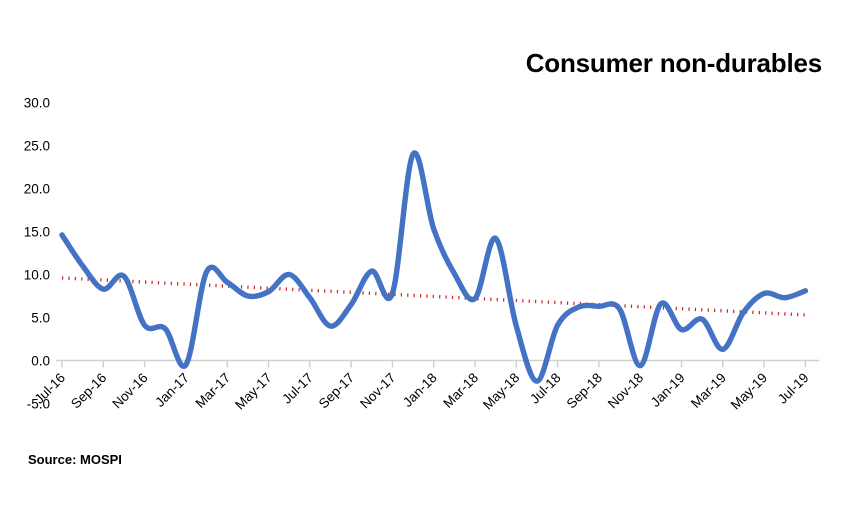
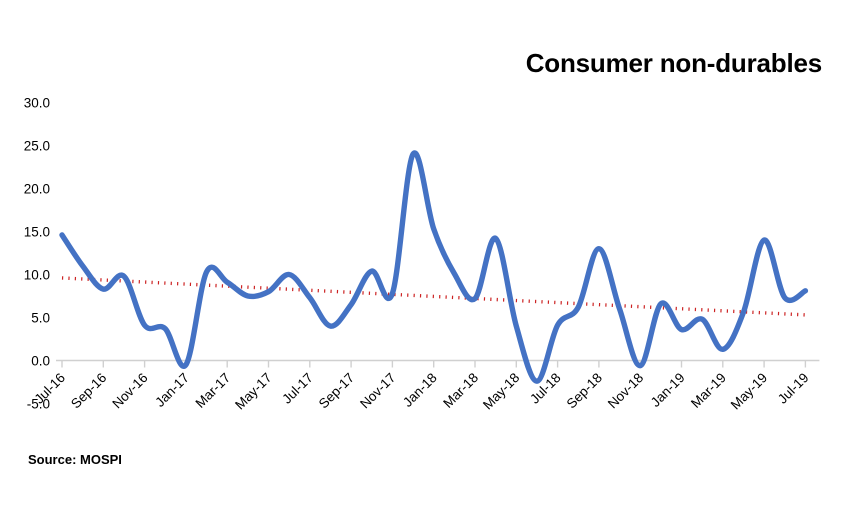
Consumer non-durables/Sep-18: 6 -> 13
Consumer non-durables/May-19: 8 -> 14
